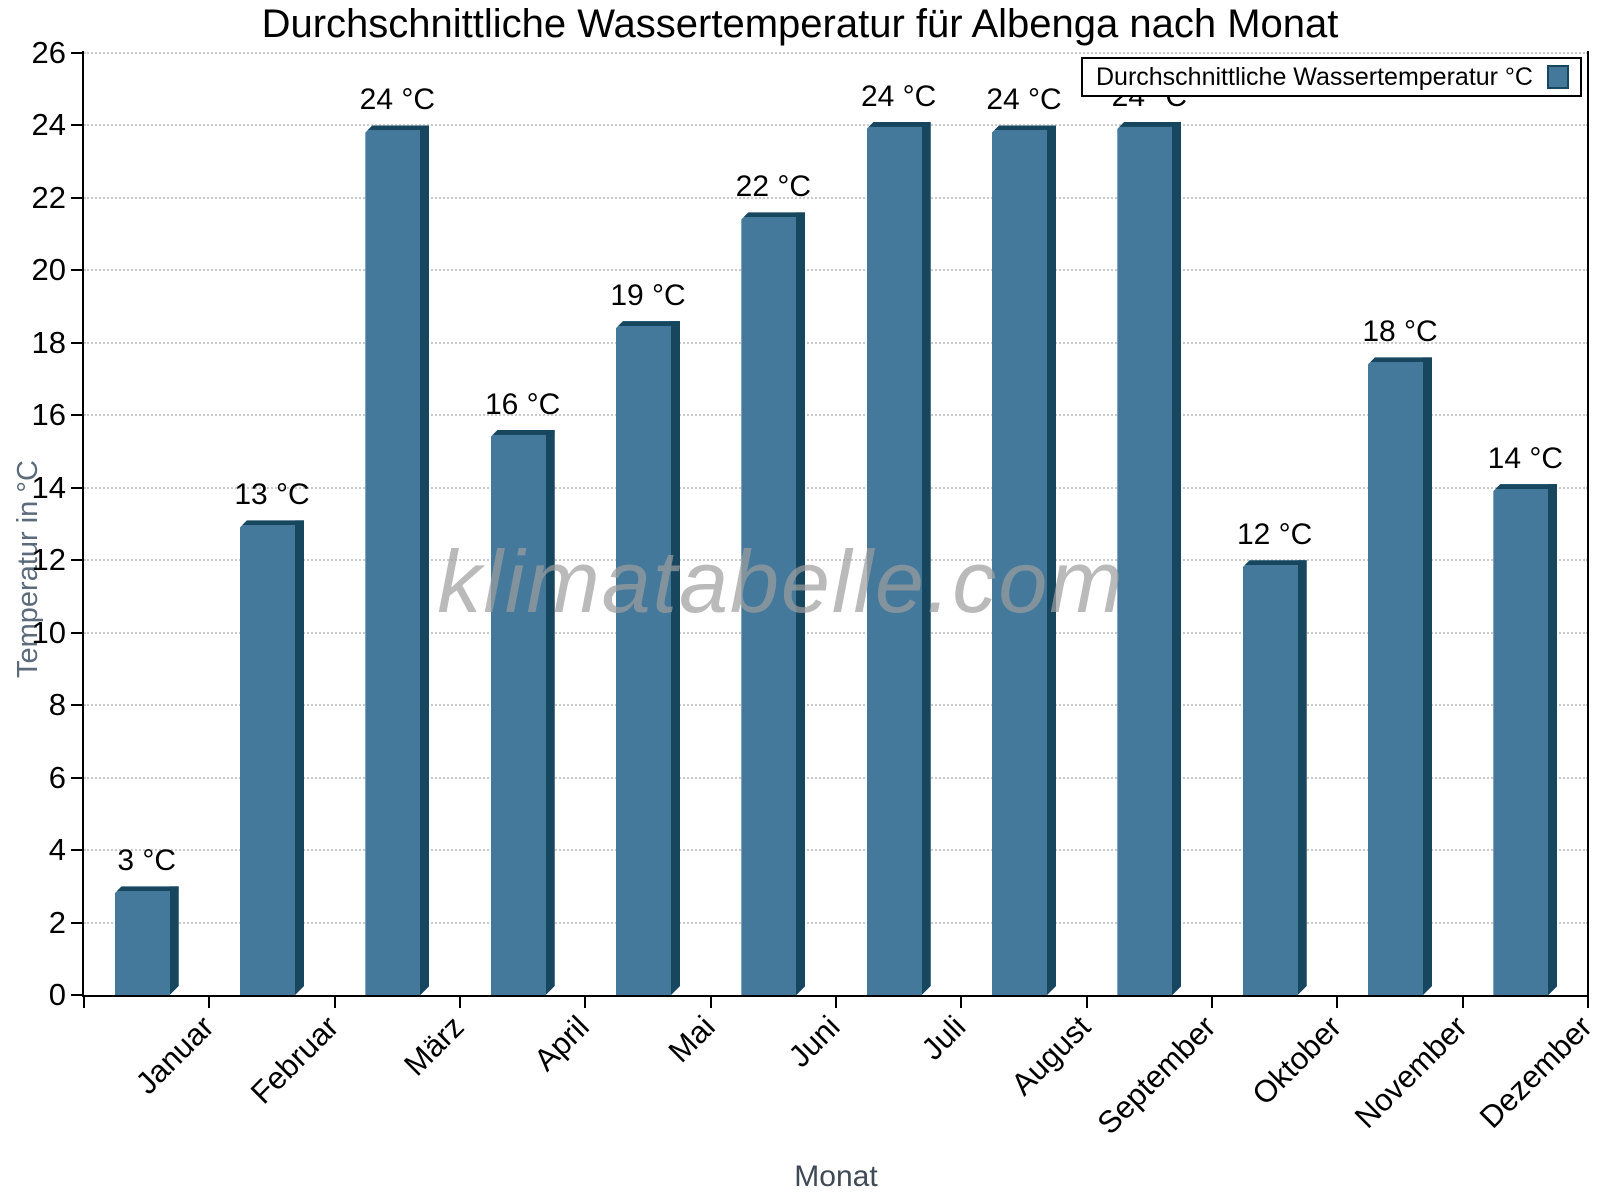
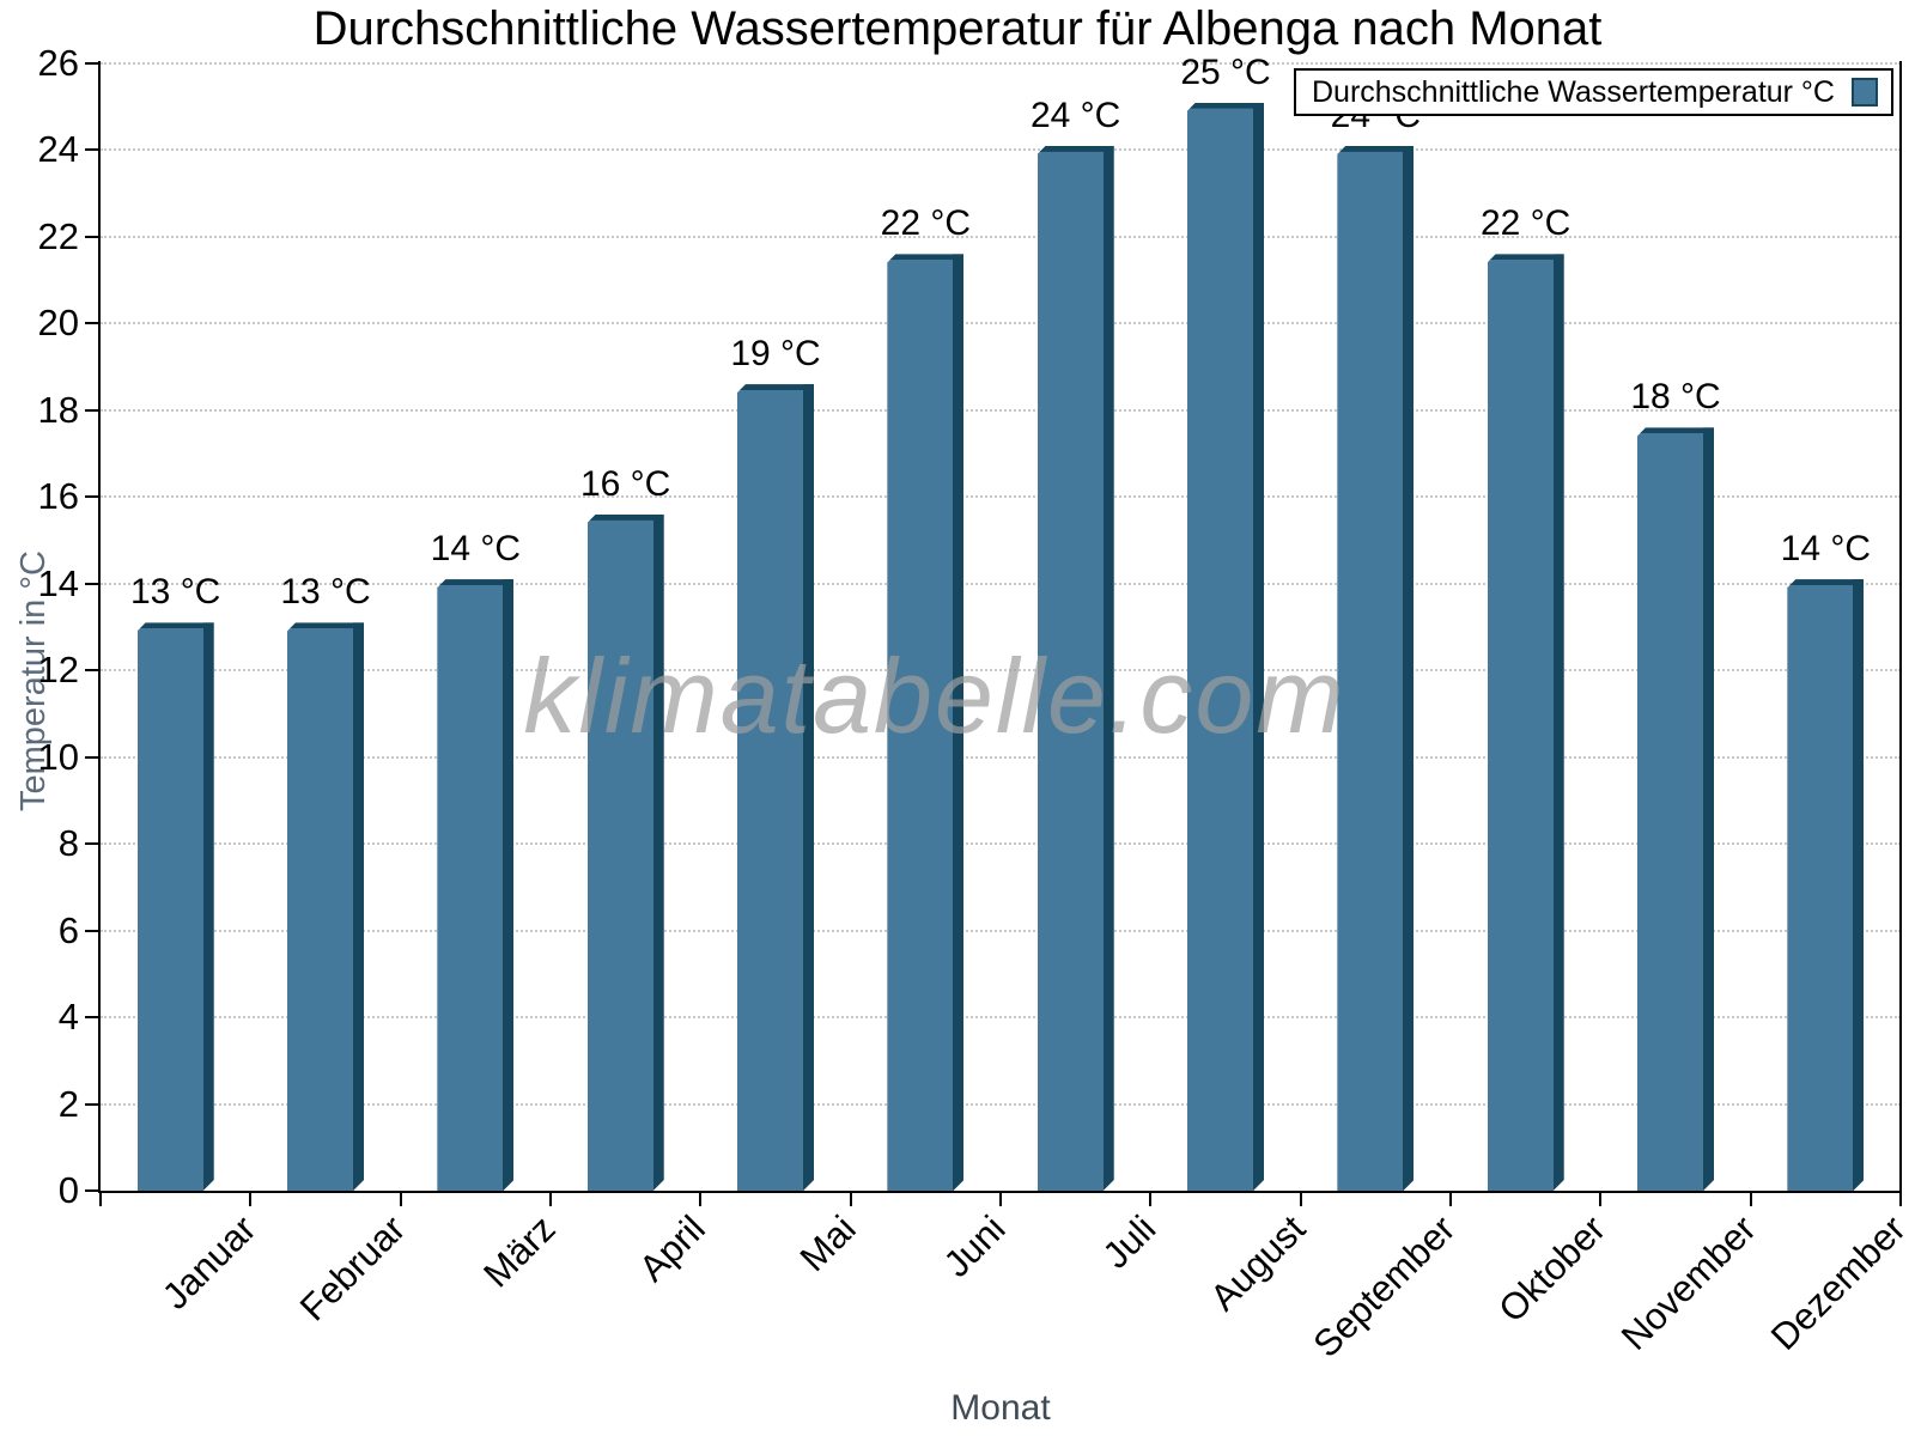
Januar: 3 -> 13
März: 24 -> 14
August: 24 -> 25
Oktober: 12 -> 22
